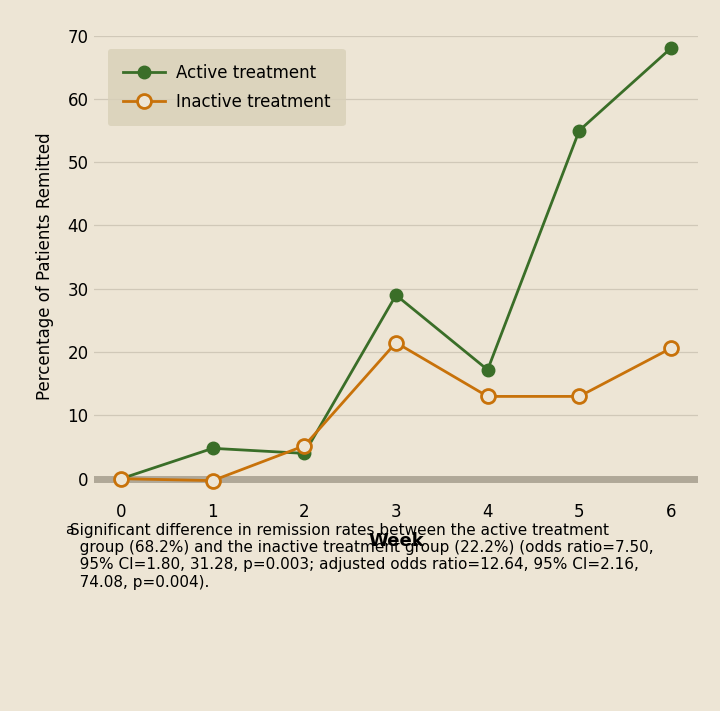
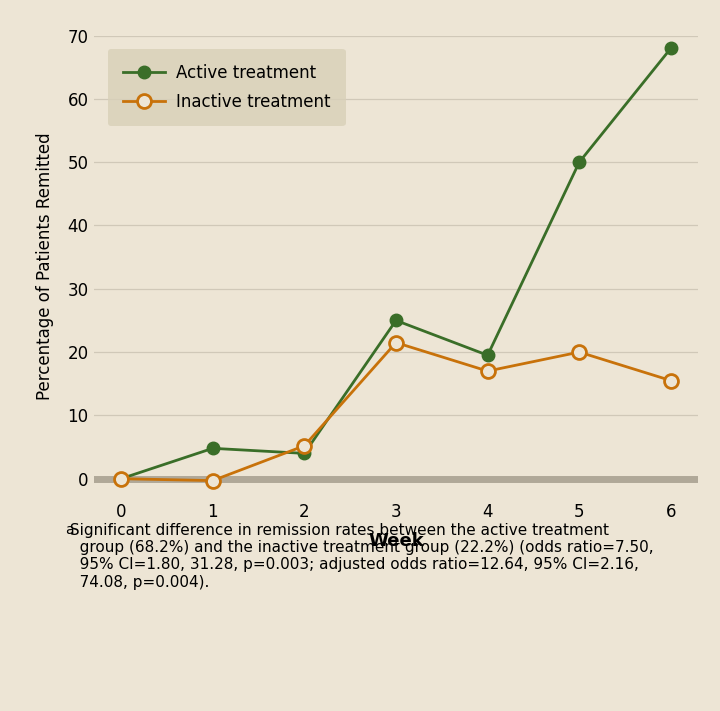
Active treatment/3: 29.0 -> 25.0
Active treatment/4: 17.2 -> 19.5
Inactive treatment/4: 13.0 -> 17.0
Active treatment/5: 55.0 -> 50.0
Inactive treatment/5: 13.0 -> 20.0
Inactive treatment/6: 20.6 -> 15.5
